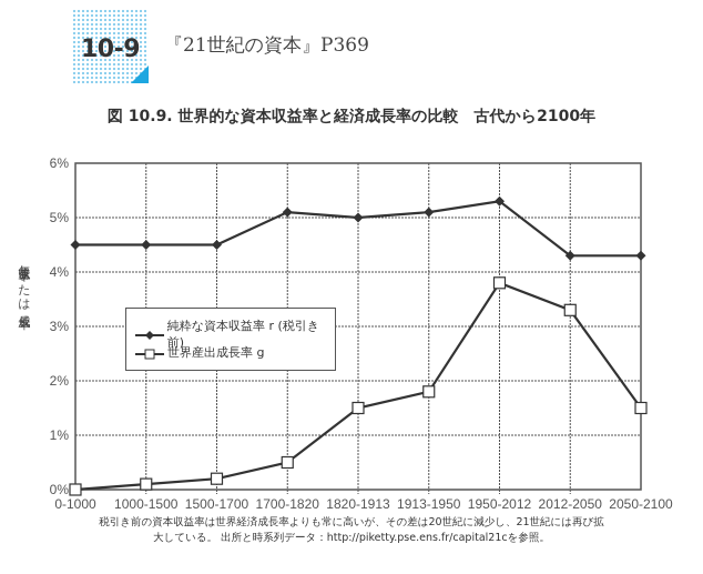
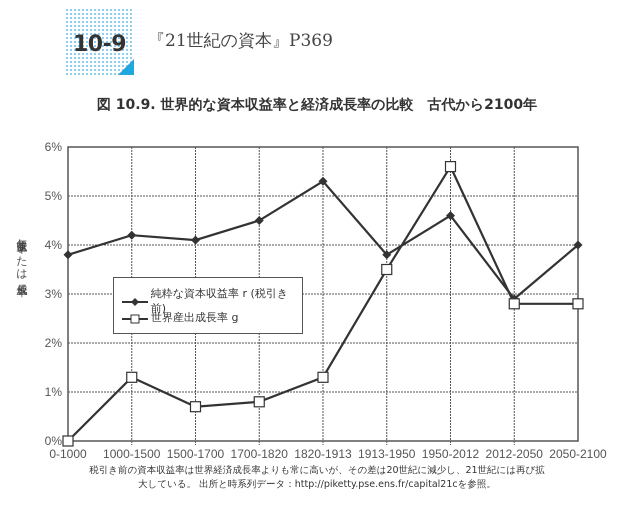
純粋な資本収益率 r (税引き前)/0-1000: 4.5% -> 3.8%
純粋な資本収益率 r (税引き前)/1000-1500: 4.5% -> 4.2%
世界産出成長率 g/1000-1500: 0.1% -> 1.3%
純粋な資本収益率 r (税引き前)/1500-1700: 4.5% -> 4.1%
世界産出成長率 g/1500-1700: 0.2% -> 0.7%
純粋な資本収益率 r (税引き前)/1700-1820: 5.1% -> 4.5%
世界産出成長率 g/1700-1820: 0.5% -> 0.8%
純粋な資本収益率 r (税引き前)/1820-1913: 5.0% -> 5.3%
世界産出成長率 g/1820-1913: 1.5% -> 1.3%
純粋な資本収益率 r (税引き前)/1913-1950: 5.1% -> 3.8%
世界産出成長率 g/1913-1950: 1.8% -> 3.5%
純粋な資本収益率 r (税引き前)/1950-2012: 5.3% -> 4.6%
世界産出成長率 g/1950-2012: 3.8% -> 5.6%
純粋な資本収益率 r (税引き前)/2012-2050: 4.3% -> 2.9%
世界産出成長率 g/2012-2050: 3.3% -> 2.8%
純粋な資本収益率 r (税引き前)/2050-2100: 4.3% -> 4.0%
世界産出成長率 g/2050-2100: 1.5% -> 2.8%
